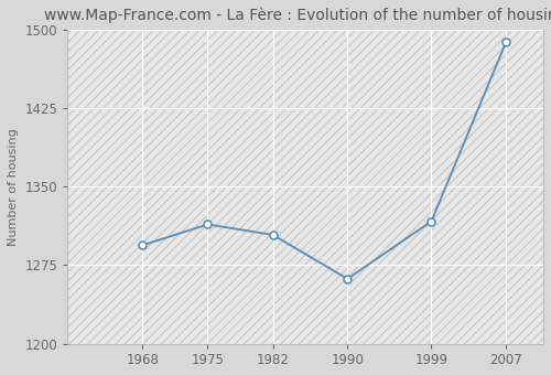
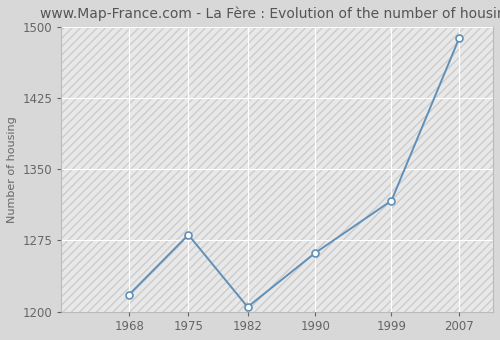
1968: 1294 -> 1218
1975: 1314 -> 1281
1982: 1304 -> 1205
